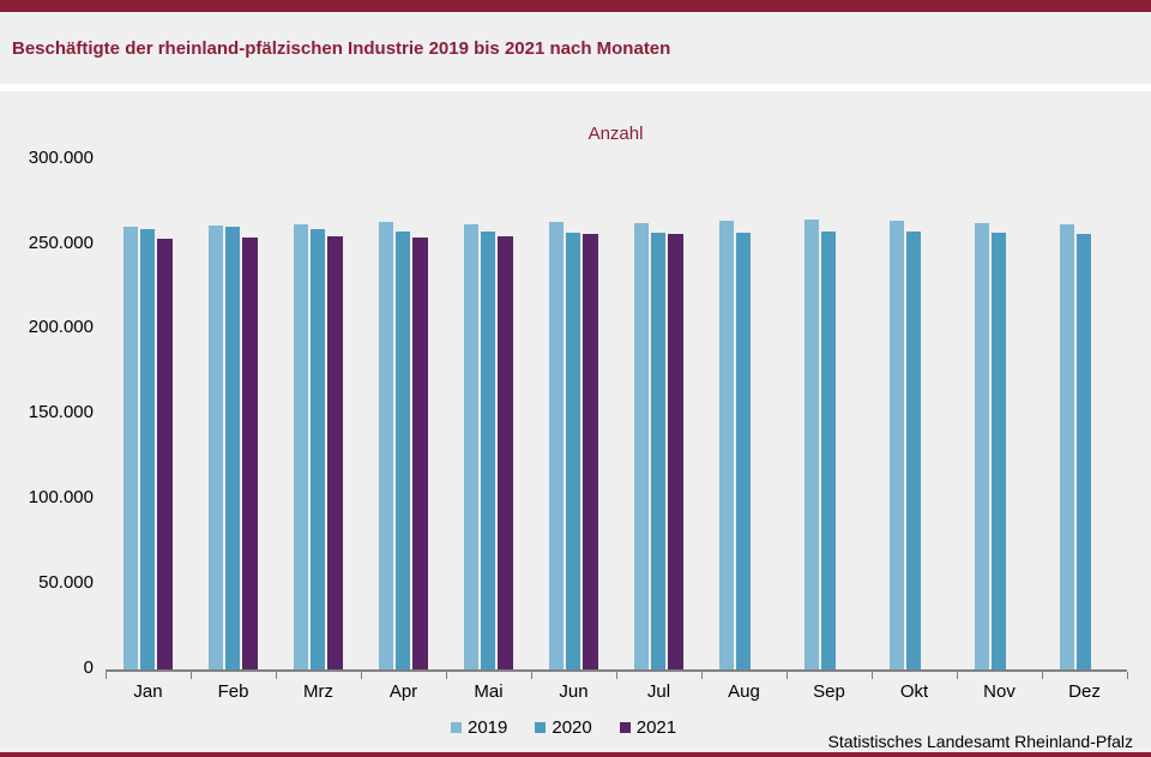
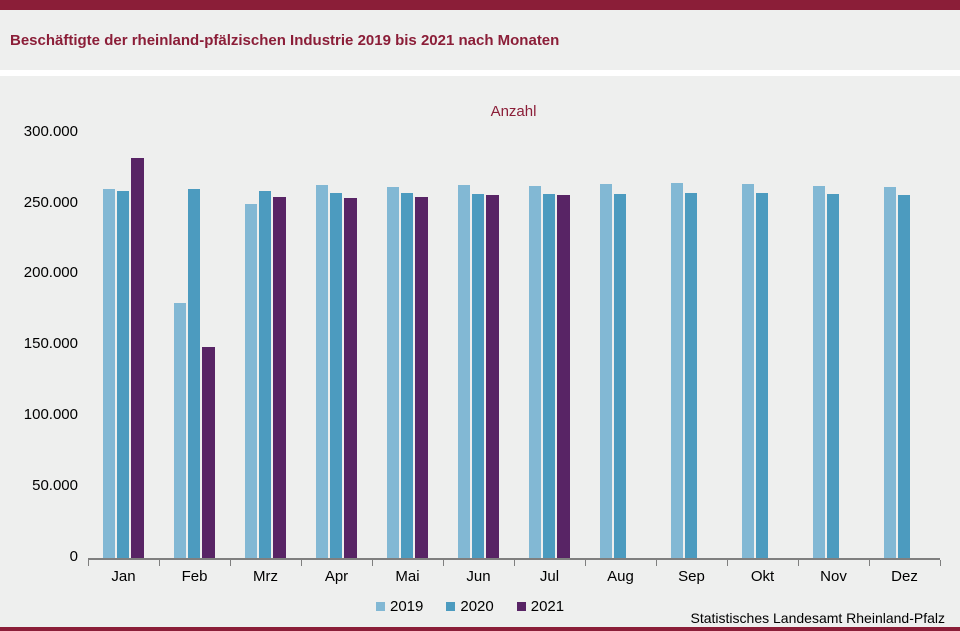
2021/Jan: 253000 -> 282000
2019/Feb: 261000 -> 180000
2021/Feb: 254000 -> 149000
2019/Mrz: 262000 -> 250000
